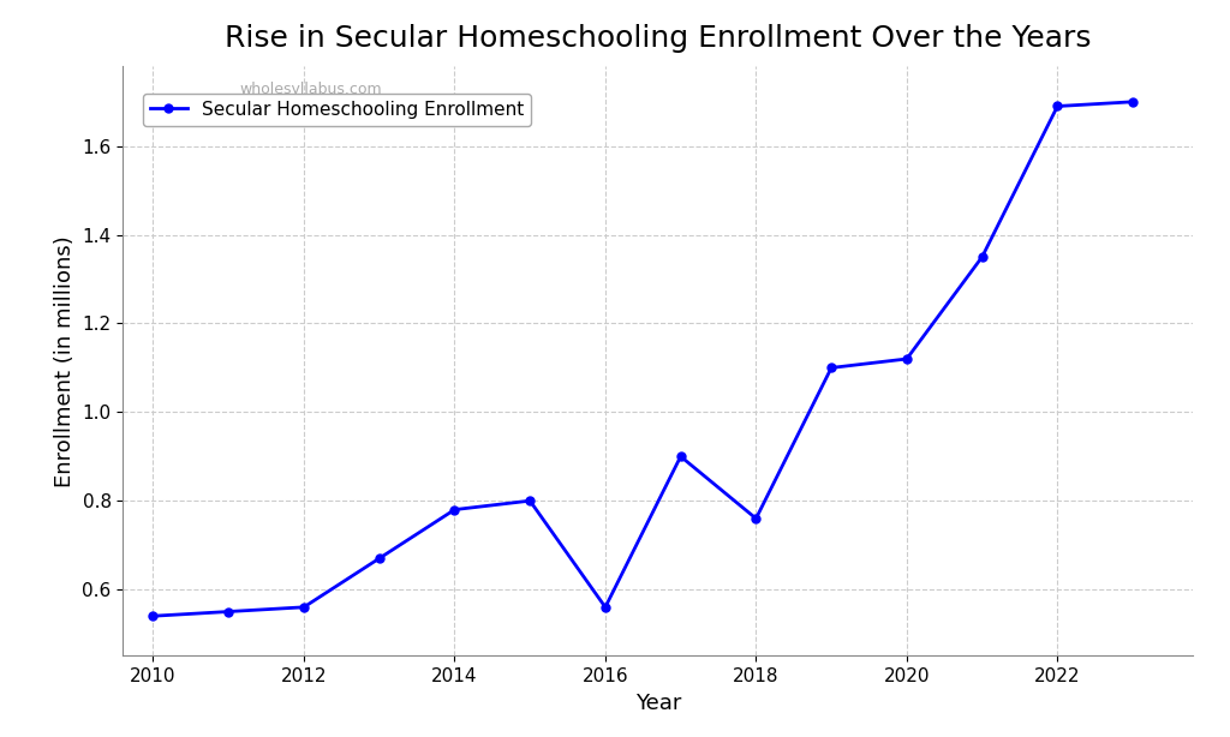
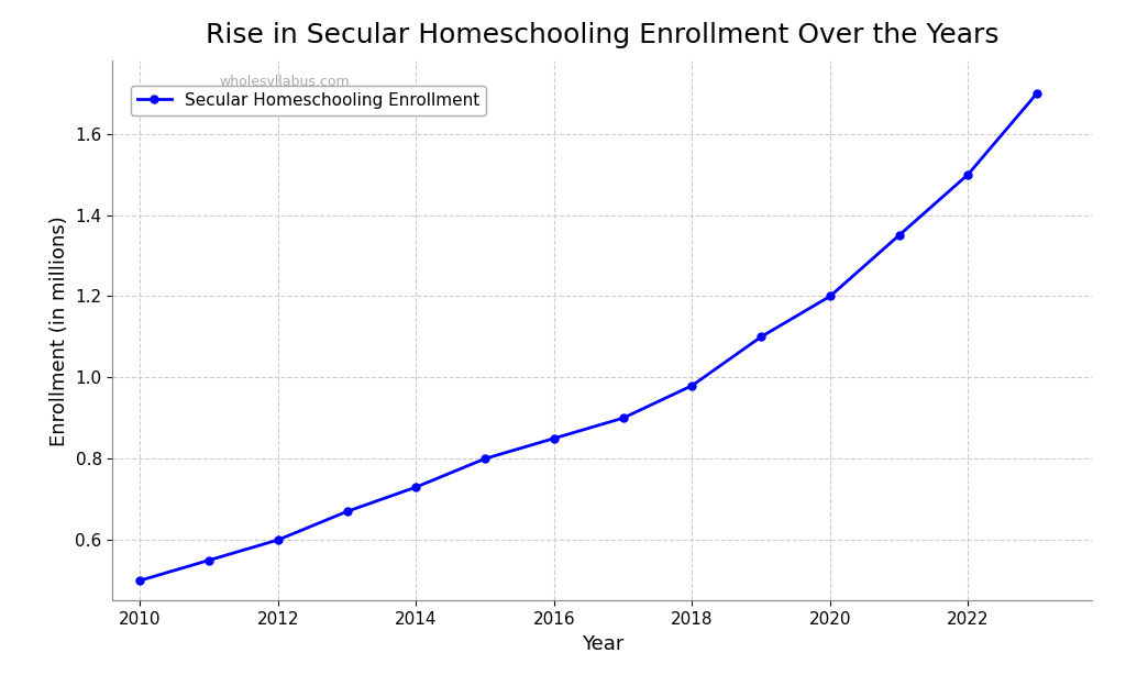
2010: 0.54 -> 0.50
2012: 0.56 -> 0.60
2014: 0.78 -> 0.73
2016: 0.56 -> 0.85
2018: 0.76 -> 0.98
2020: 1.12 -> 1.20
2022: 1.69 -> 1.50
